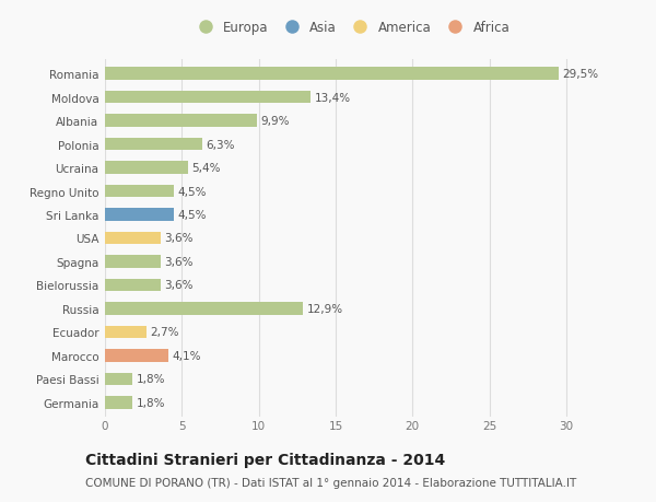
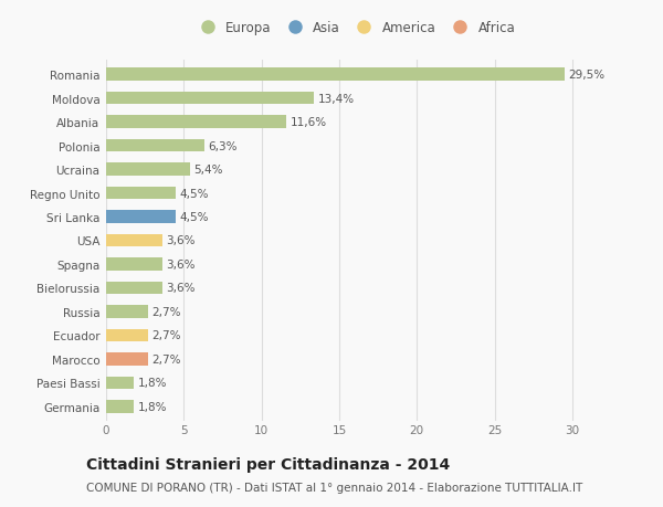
Albania: 9,9% -> 11,6%
Russia: 12,9% -> 2,7%
Marocco: 4,1% -> 2,7%
